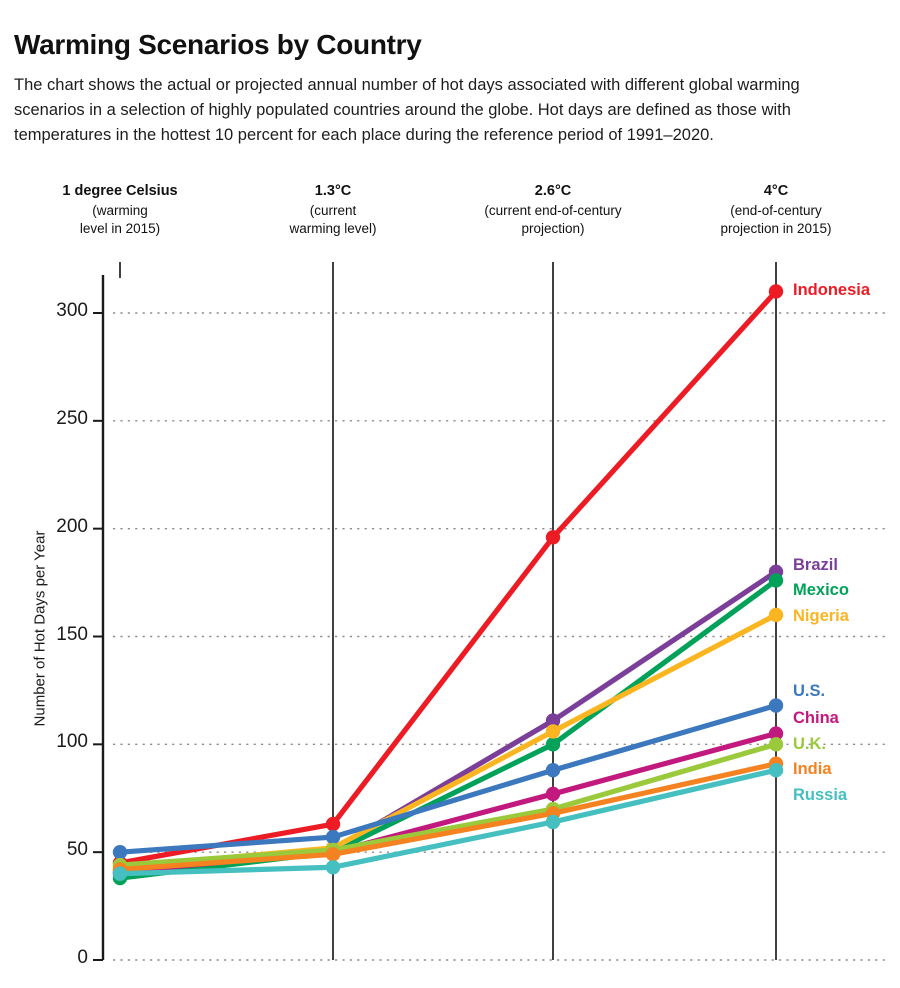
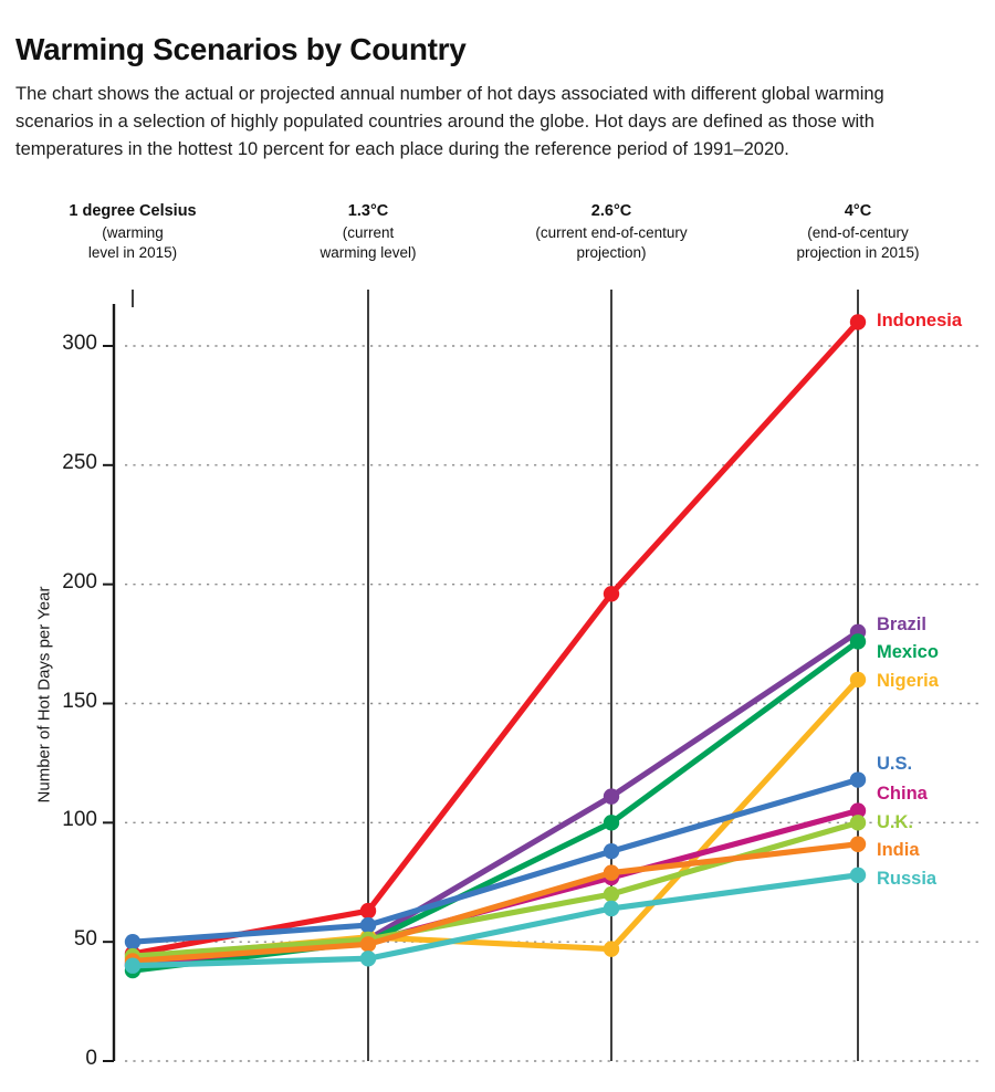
Nigeria/2.6°C: 106 -> 47
India/2.6°C: 68 -> 79
Russia/4°C: 88 -> 78
